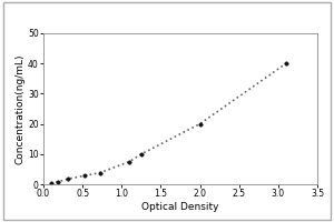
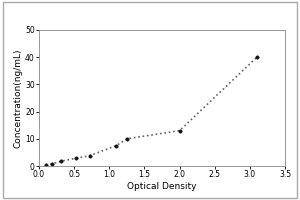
2.0: 20.0 -> 13.0
